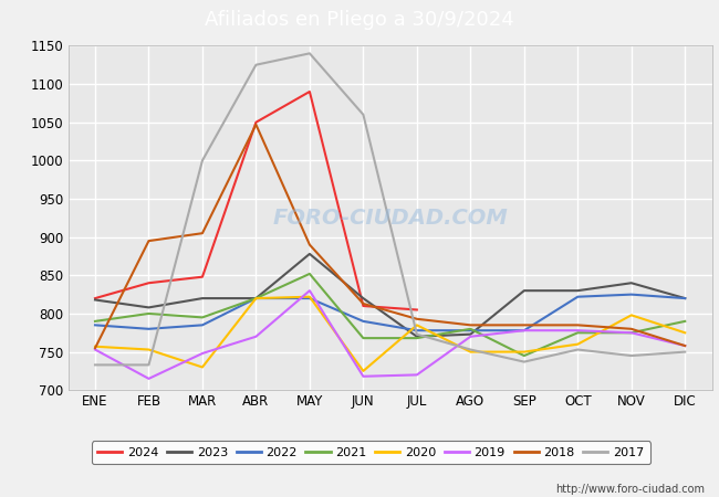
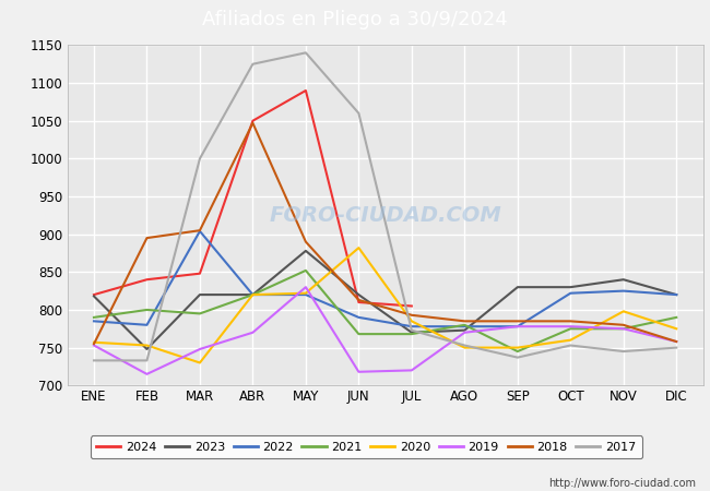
2023/FEB: 808 -> 748
2022/MAR: 785 -> 904
2020/JUN: 725 -> 882
